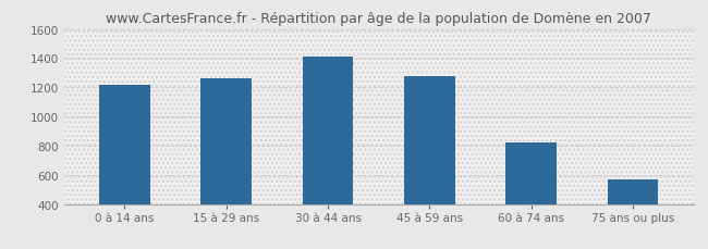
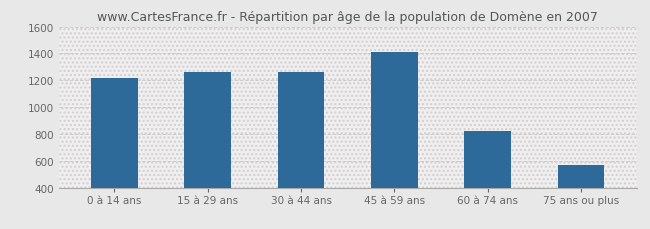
30 à 44 ans: 1410 -> 1260
45 à 59 ans: 1280 -> 1410
